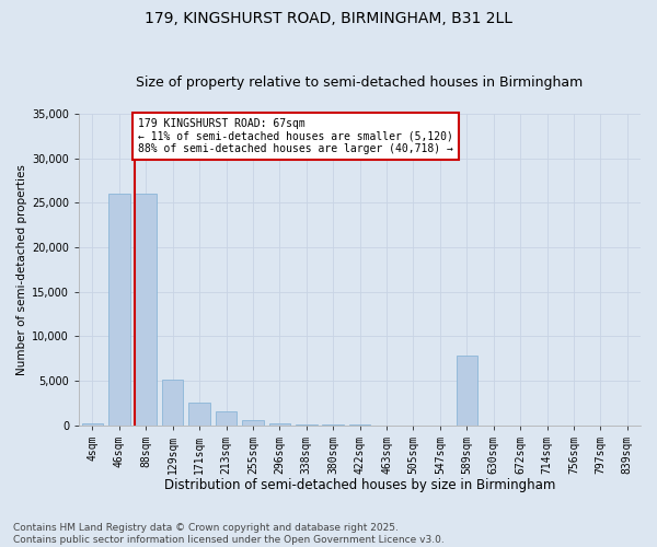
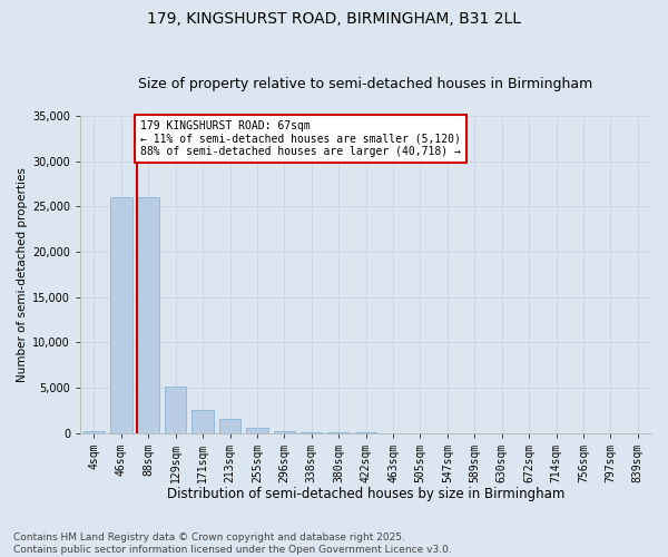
589sqm: 7,800 -> 0
